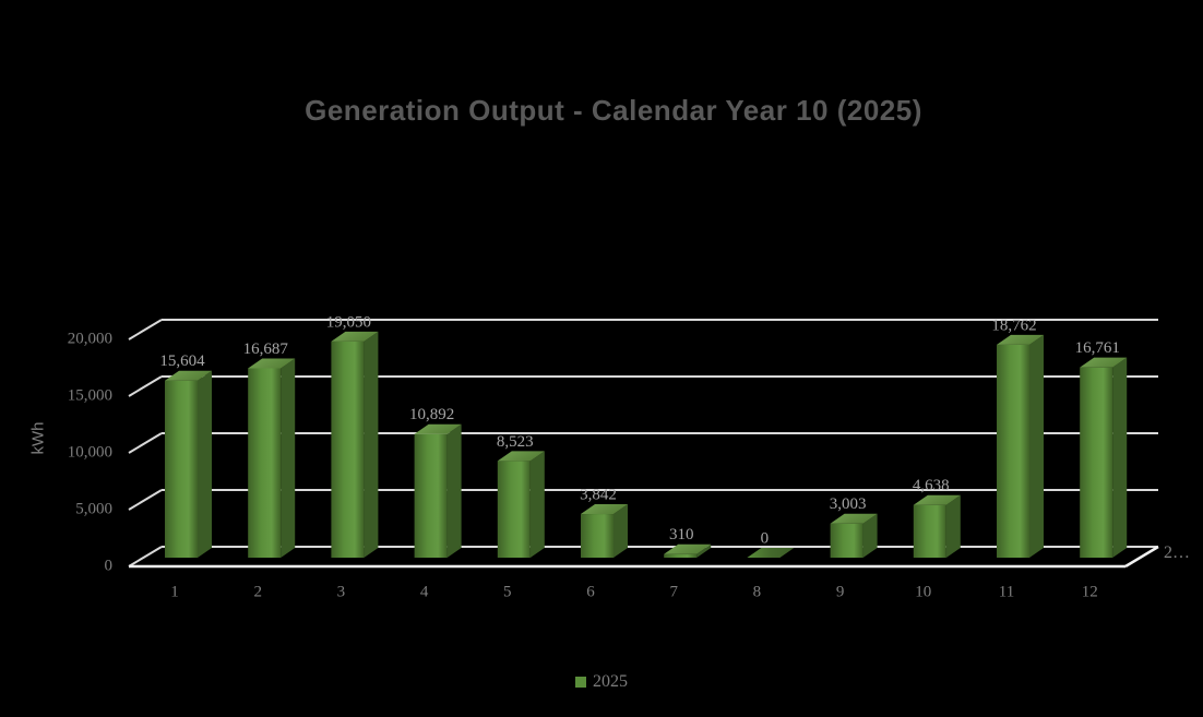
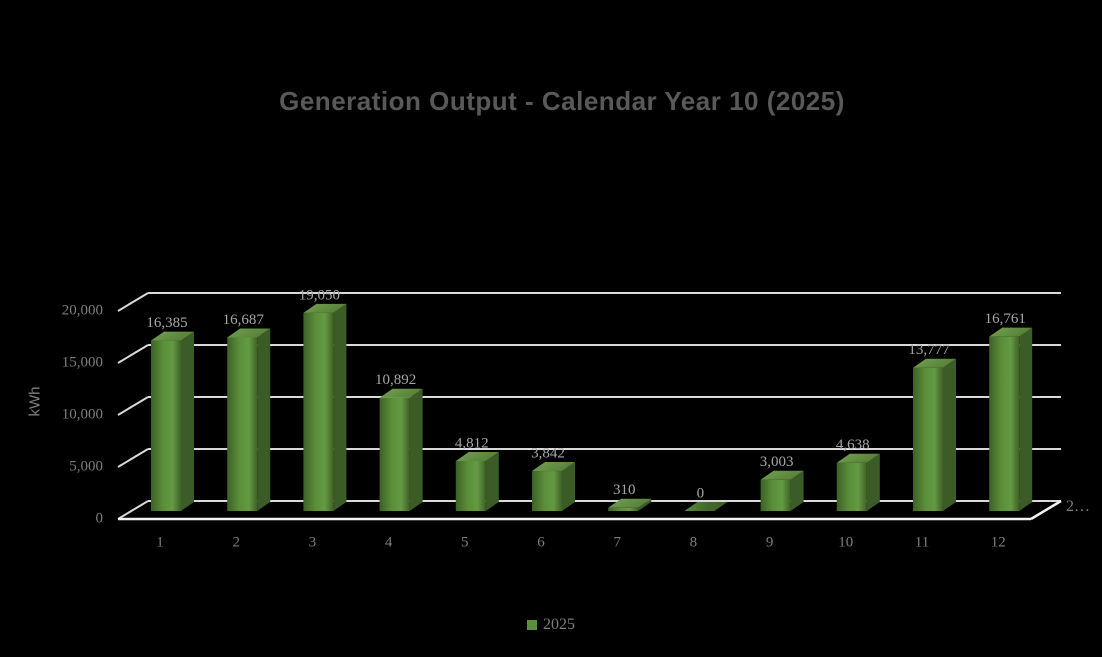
1: 15,604 -> 16,385
5: 8,523 -> 4,812
11: 18,762 -> 13,777
